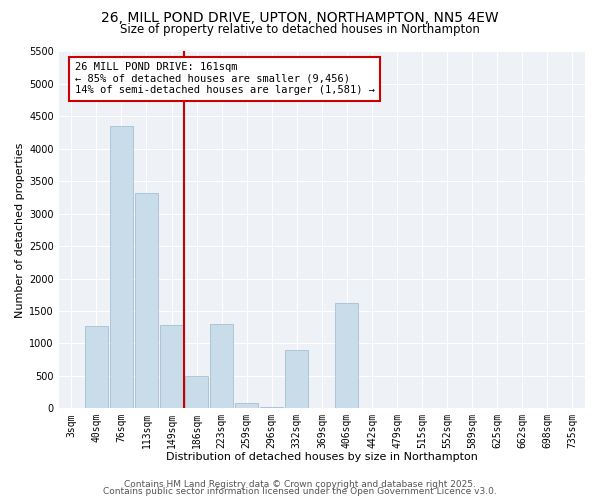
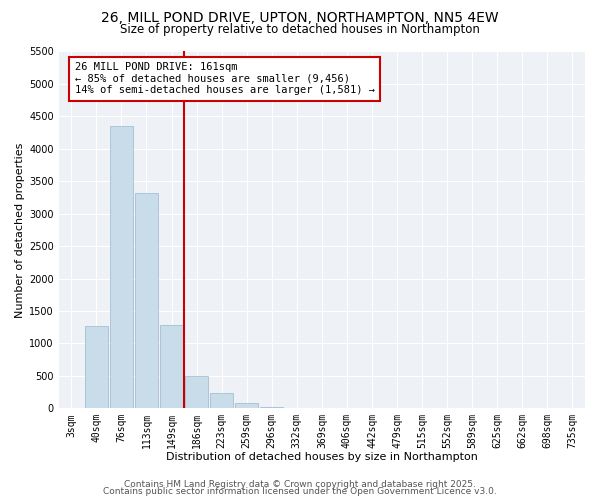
223sqm: 1300 -> 240
332sqm: 900 -> 0
406sqm: 1620 -> 0
